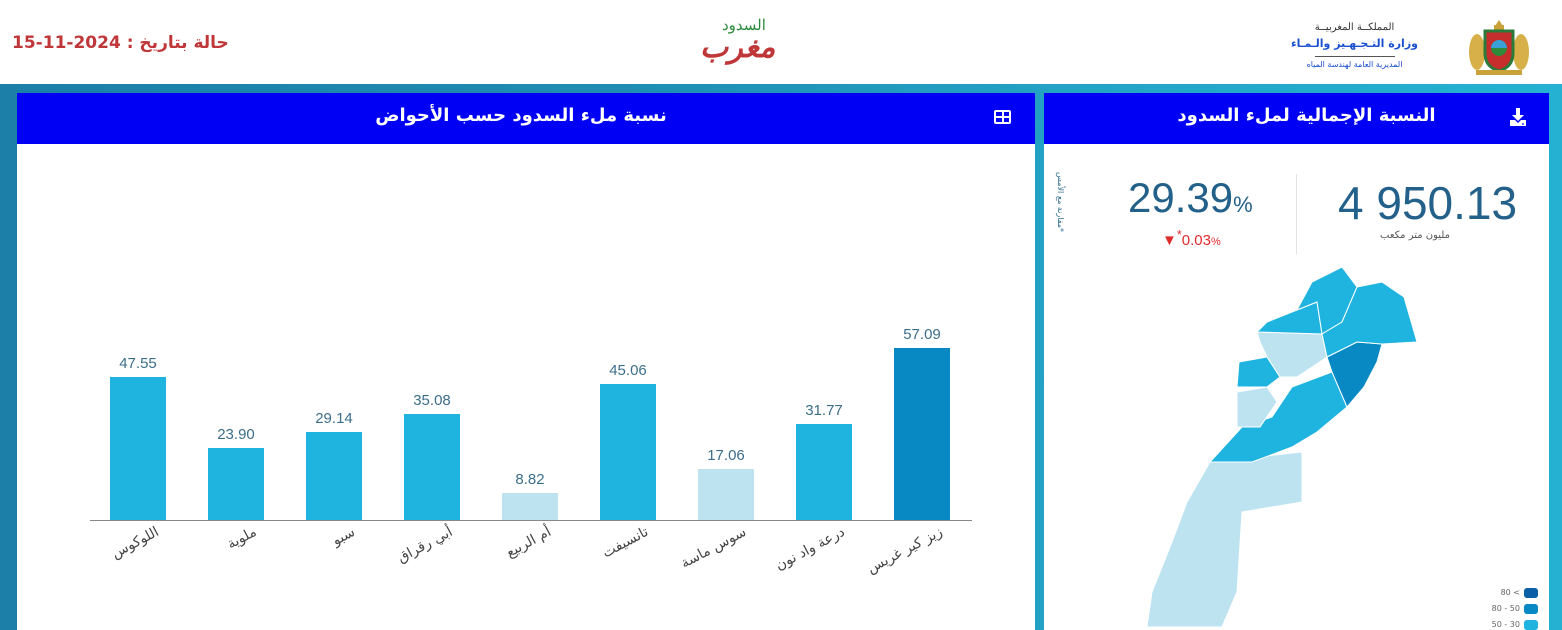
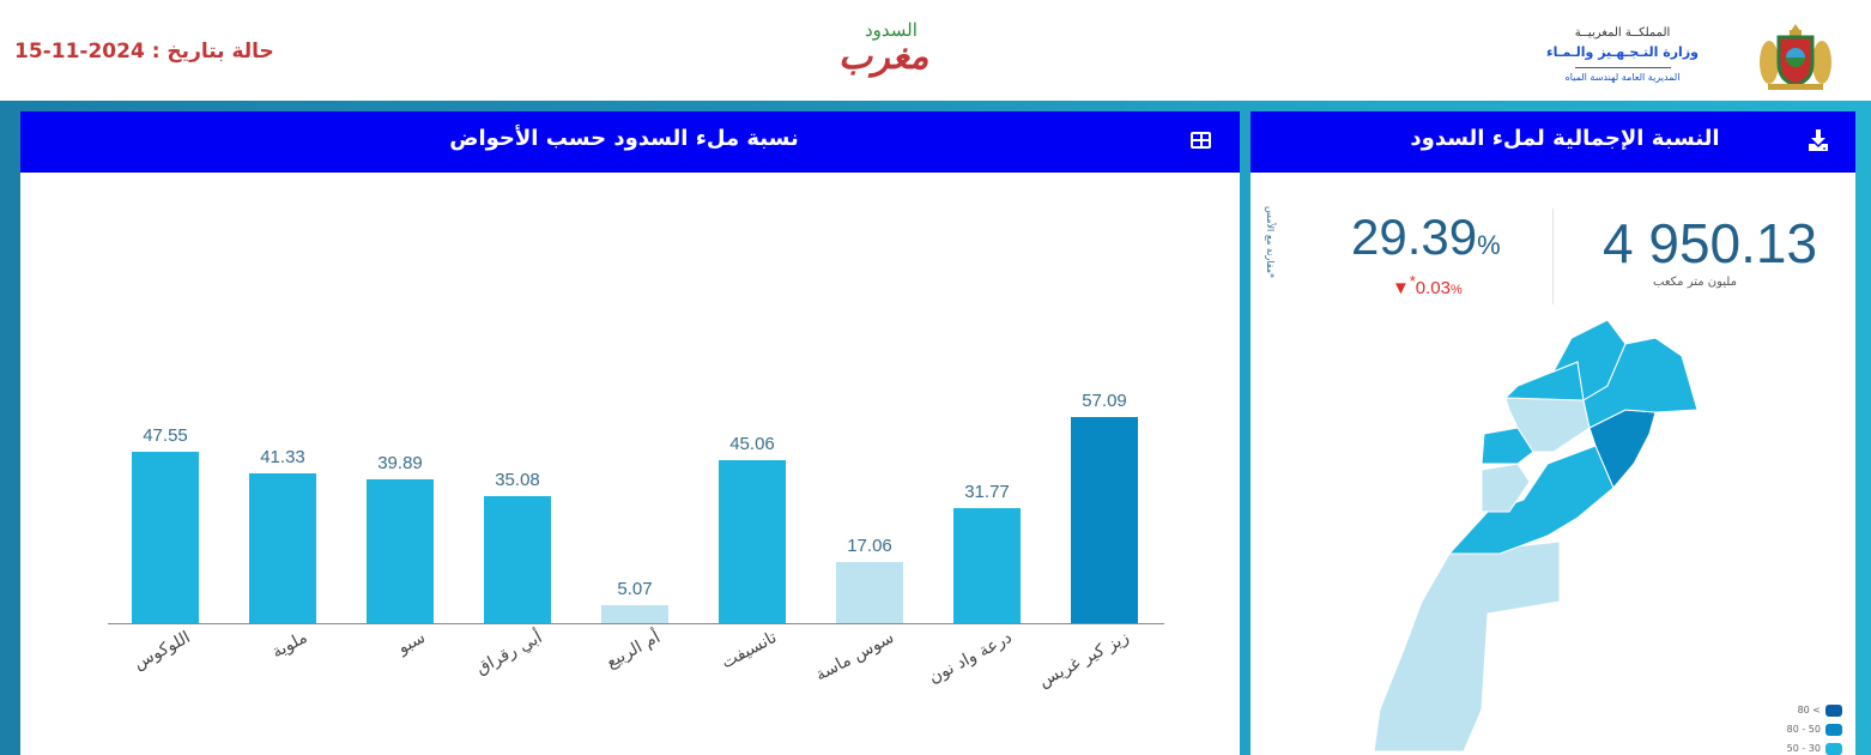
ملوية: 23.90 -> 41.33
سبو: 29.14 -> 39.89
أم الربيع: 8.82 -> 5.07
